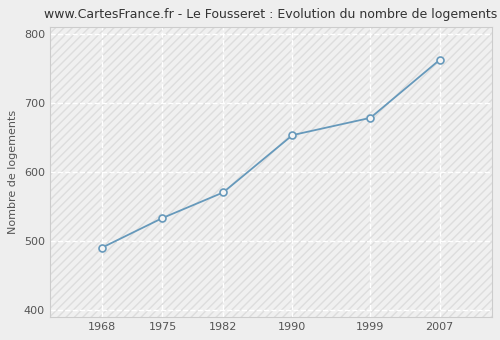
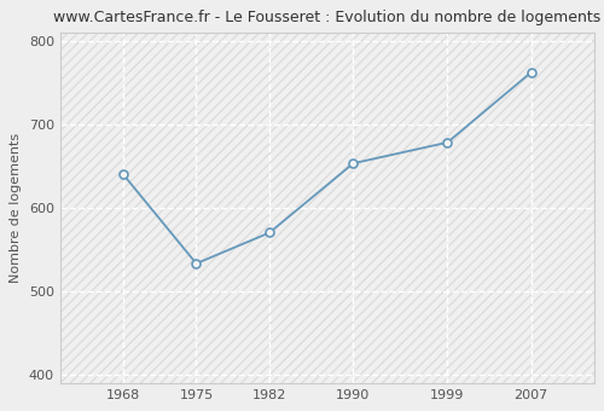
1968: 490 -> 640
